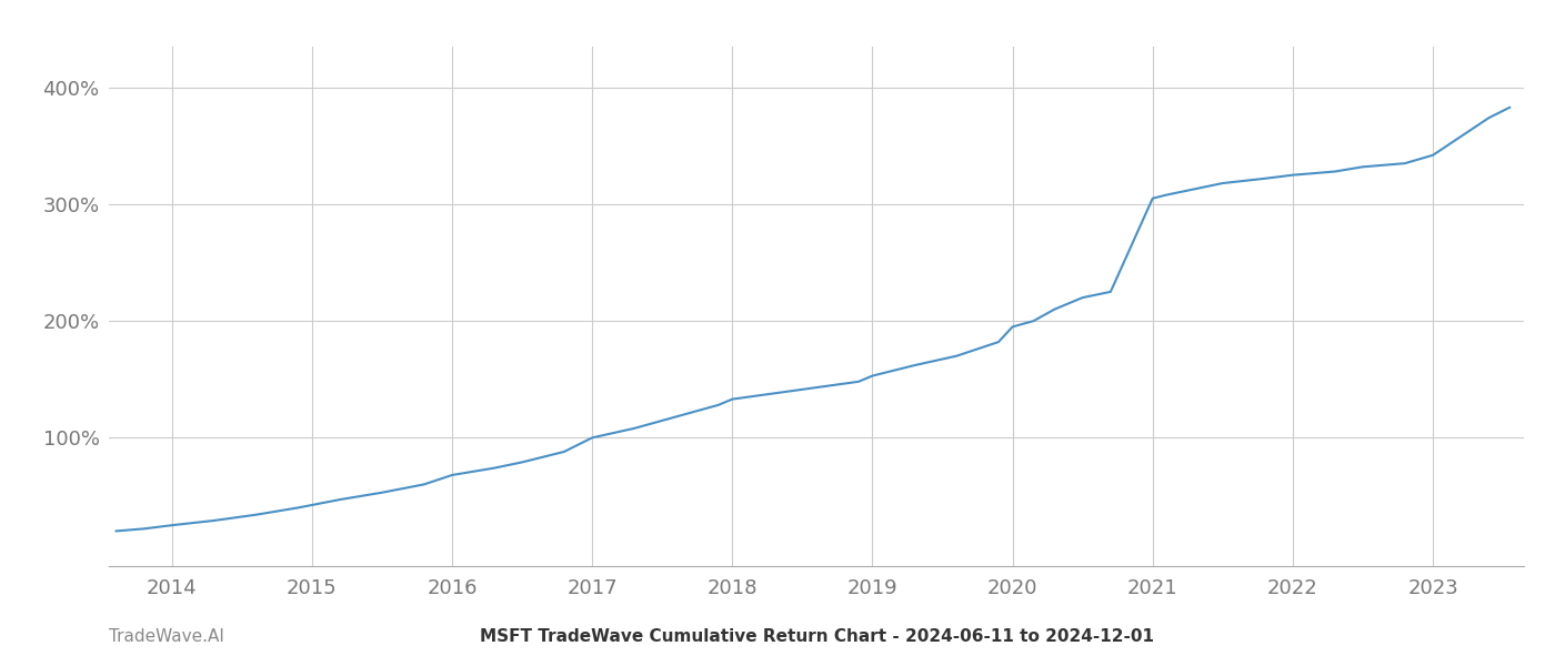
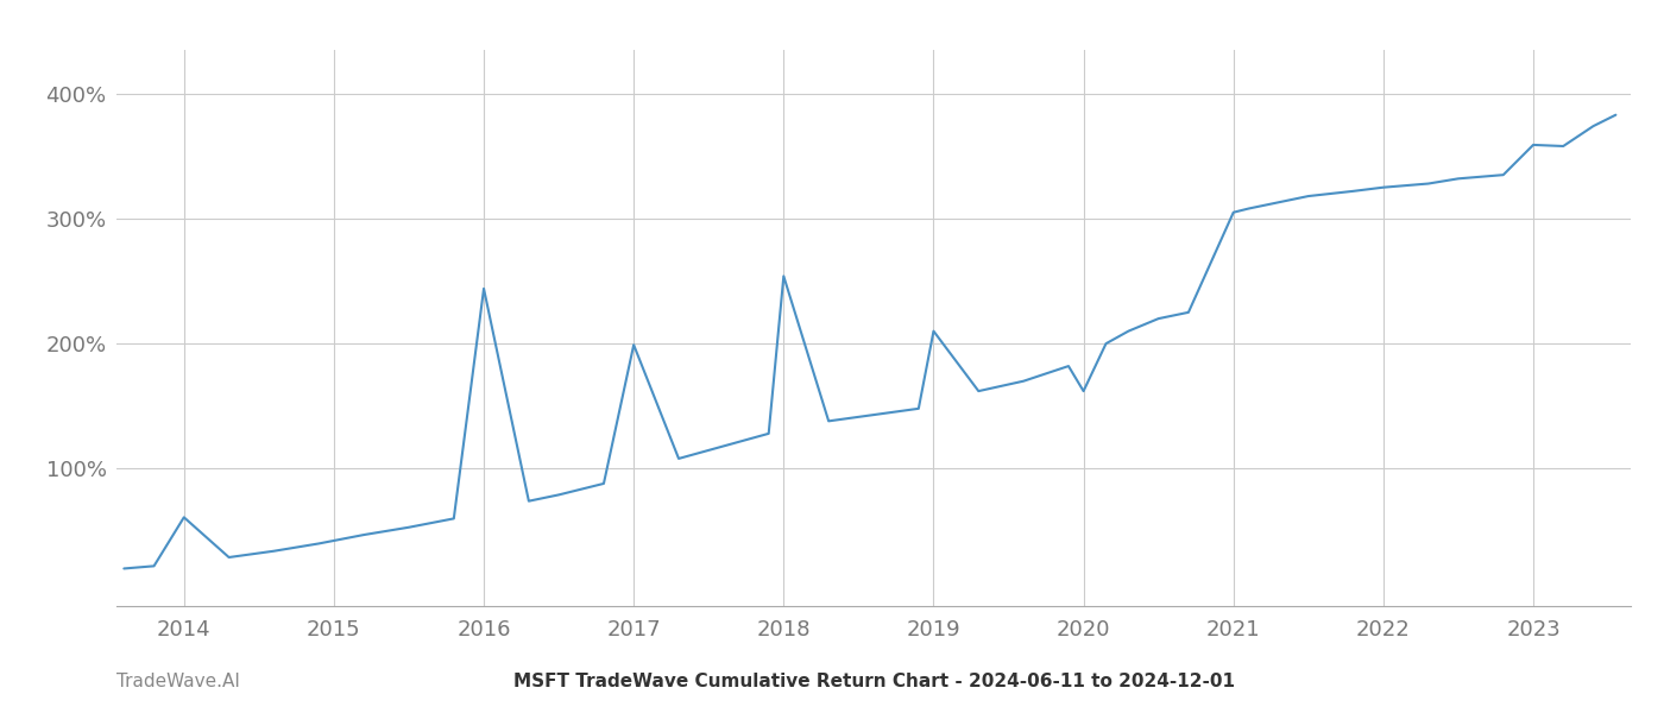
2014: 25% -> 61%
2016: 68% -> 244%
2017: 100% -> 199%
2018: 133% -> 254%
2019: 153% -> 210%
2020: 195% -> 162%
2023: 342% -> 359%
